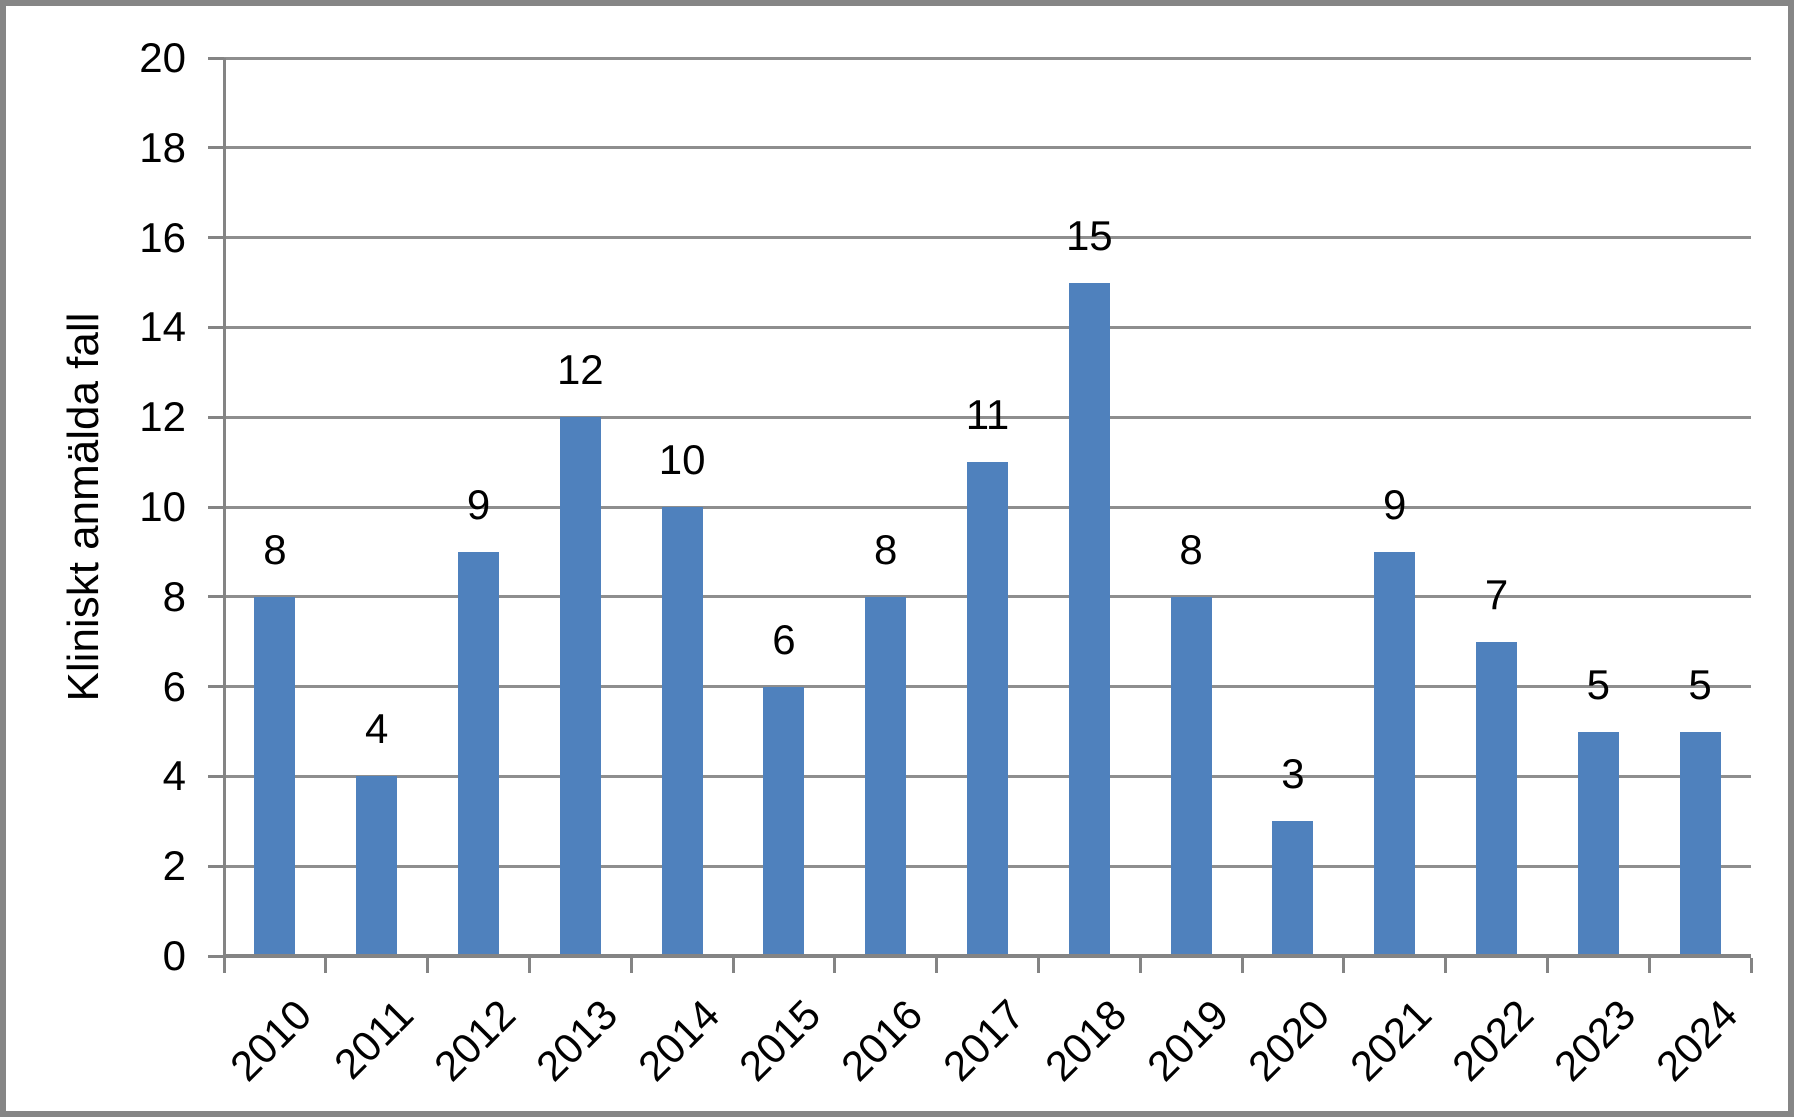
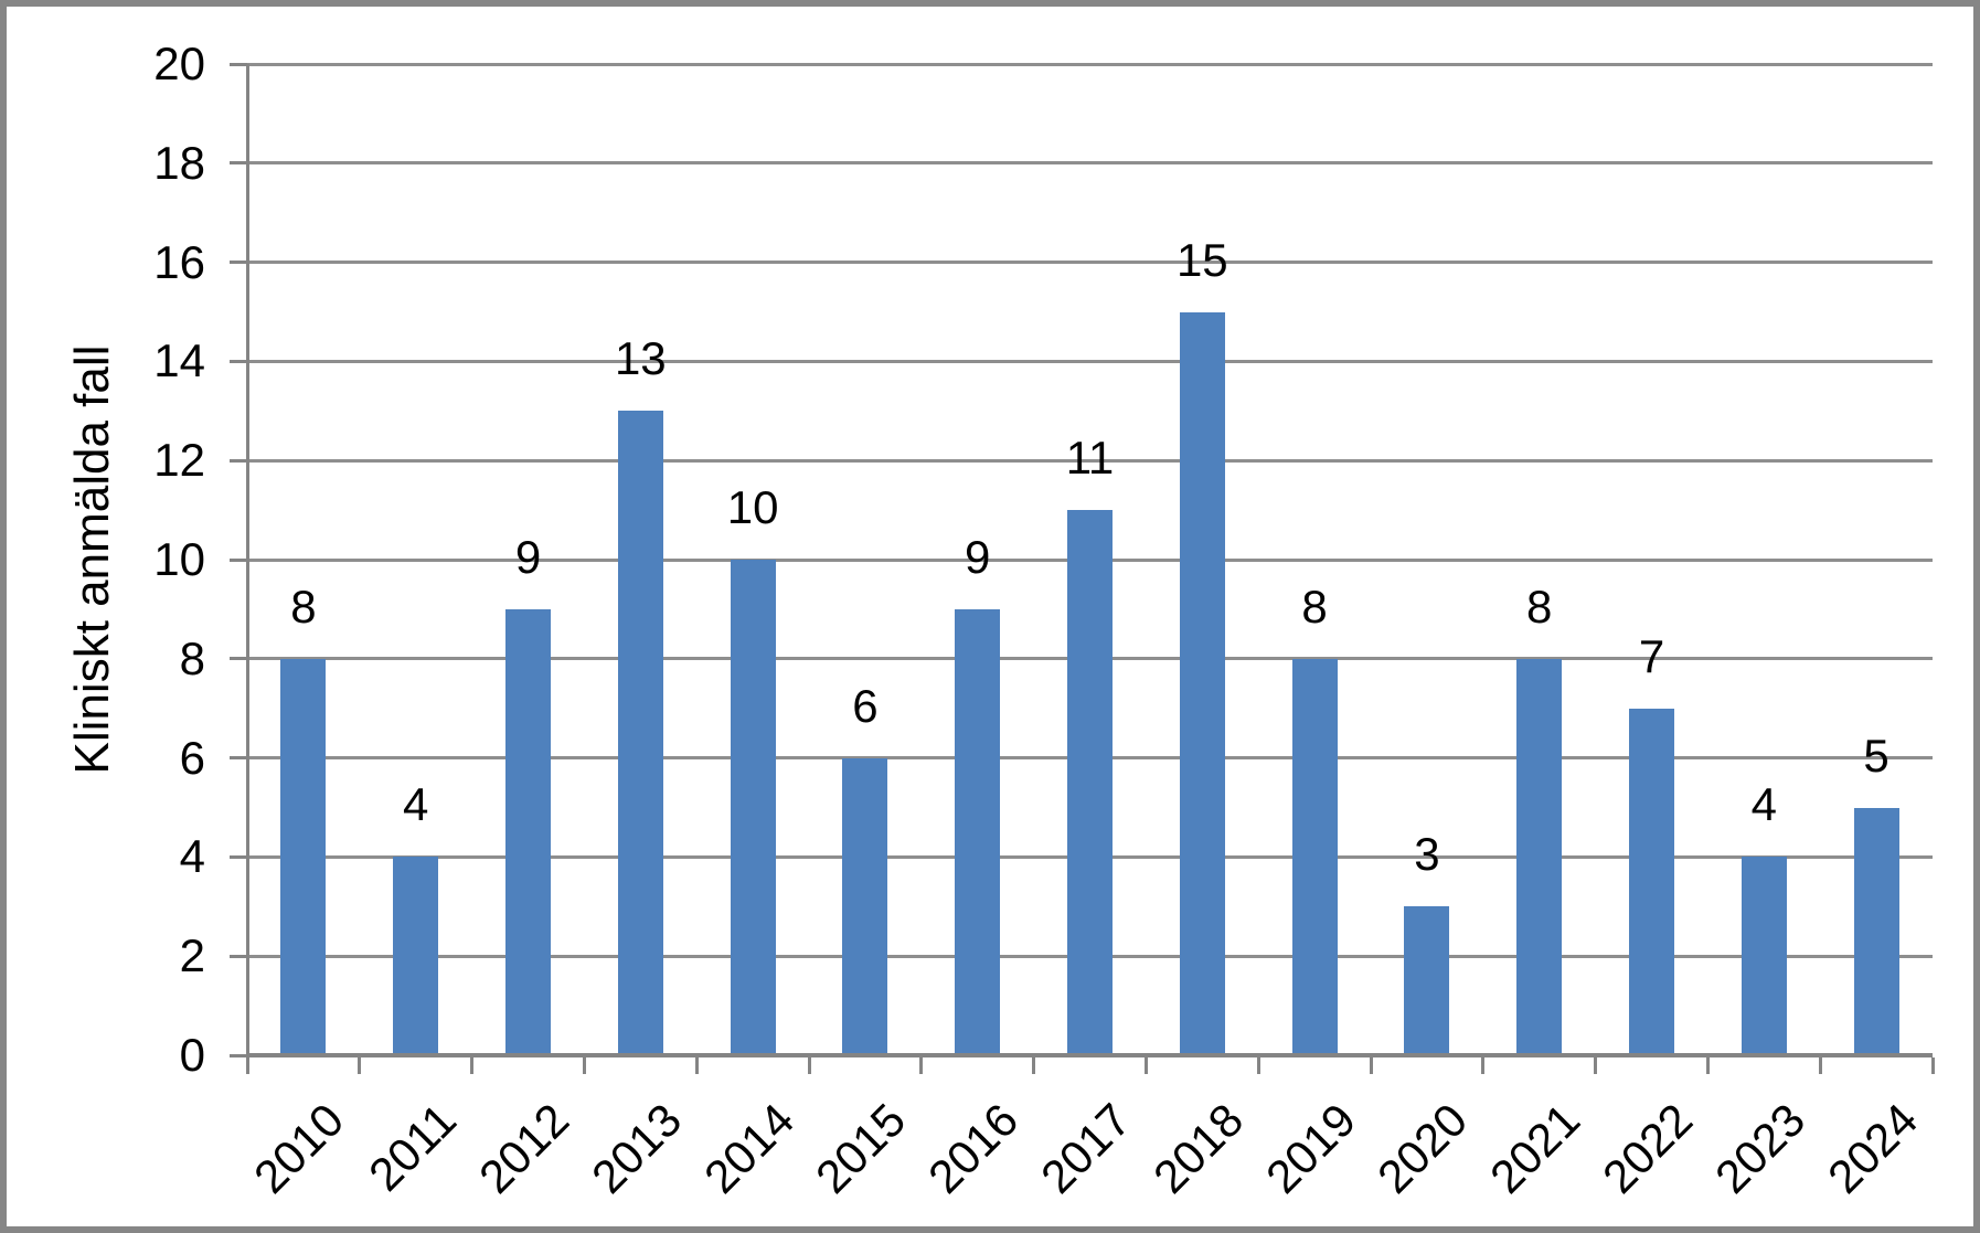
2013: 12 -> 13
2016: 8 -> 9
2021: 9 -> 8
2023: 5 -> 4
